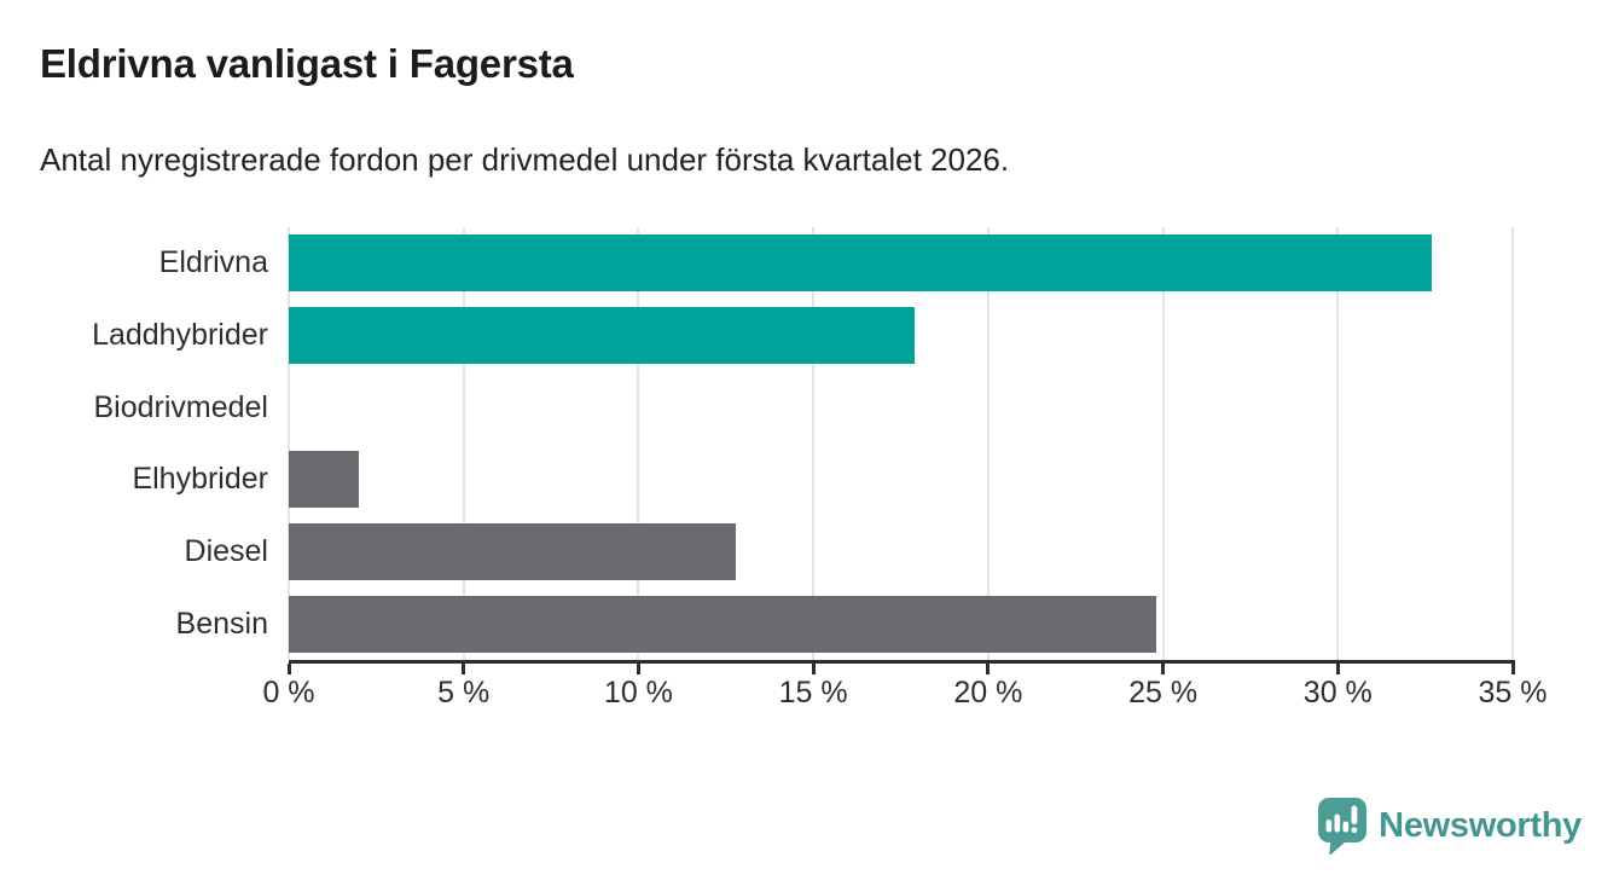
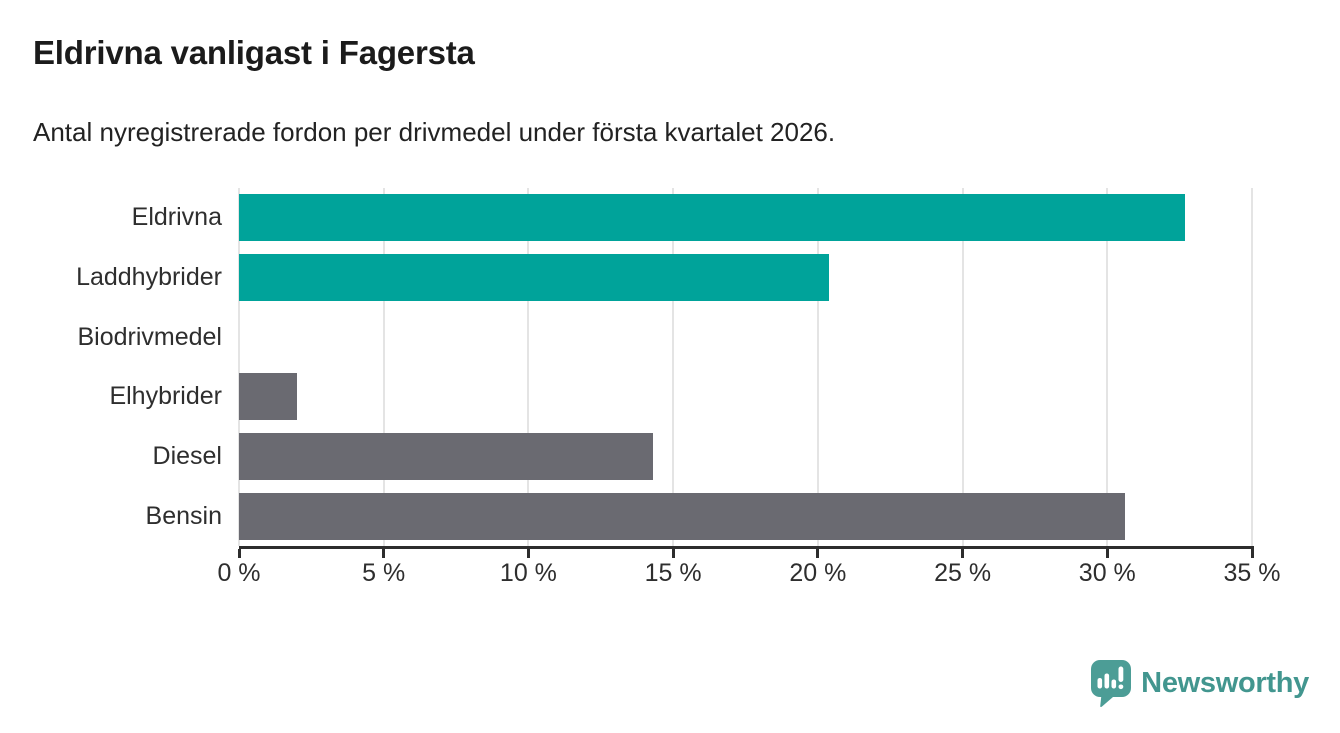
Laddhybrider: 17.9% -> 20.4%
Diesel: 12.8% -> 14.3%
Bensin: 24.8% -> 30.6%
